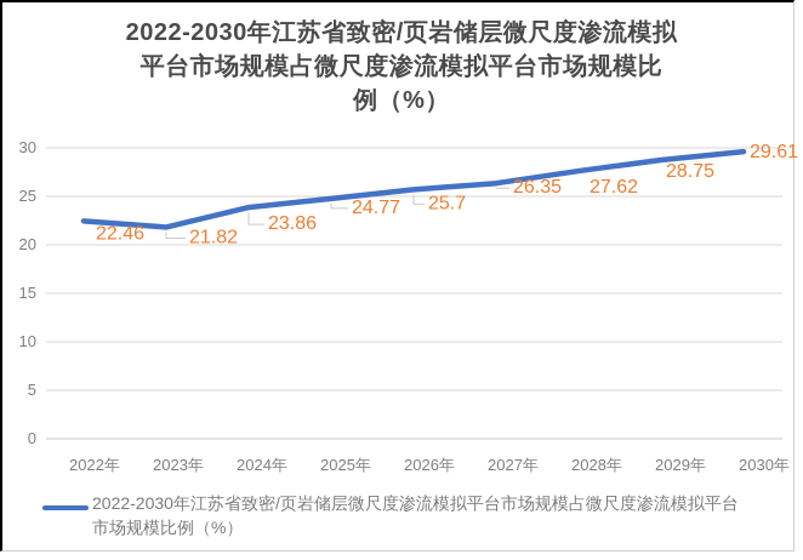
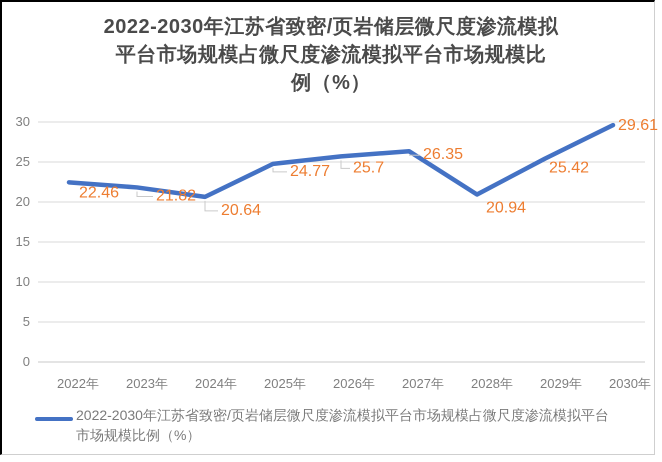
2024年: 23.86 -> 20.64
2028年: 27.62 -> 20.94
2029年: 28.75 -> 25.42
